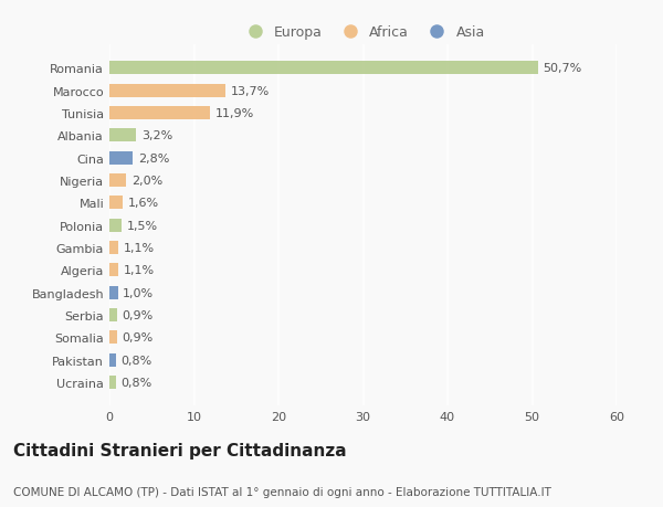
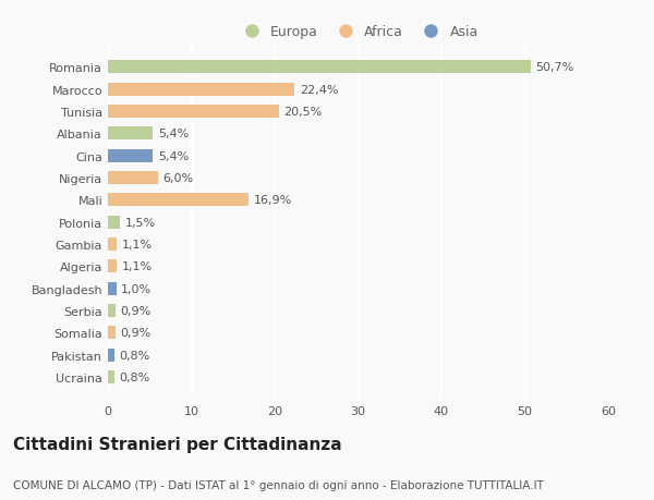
Marocco: 13,7% -> 22,4%
Tunisia: 11,9% -> 20,5%
Albania: 3,2% -> 5,4%
Cina: 2,8% -> 5,4%
Nigeria: 2,0% -> 6,0%
Mali: 1,6% -> 16,9%
